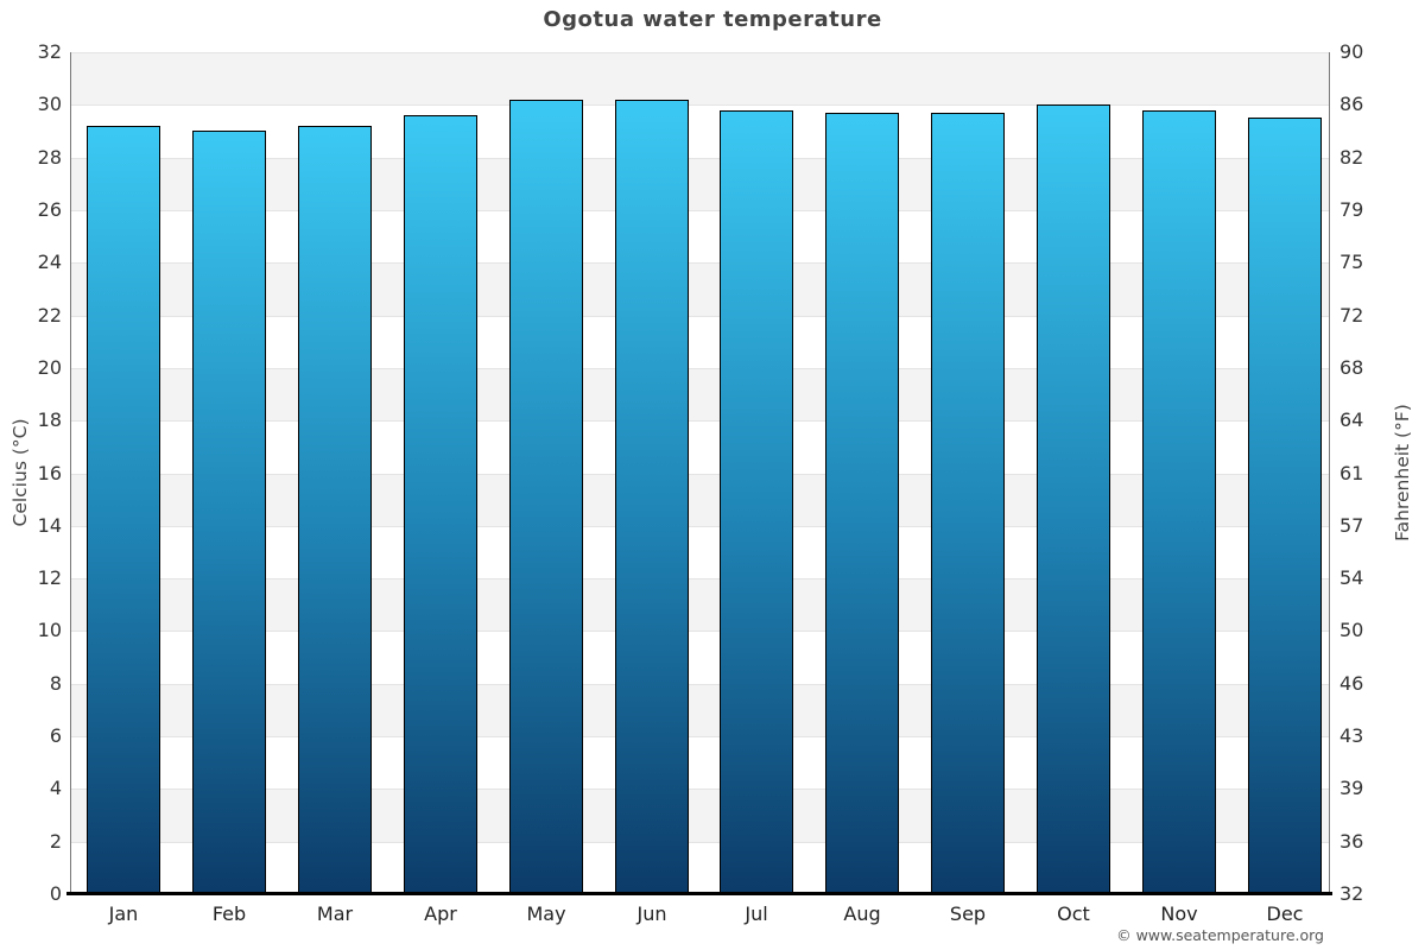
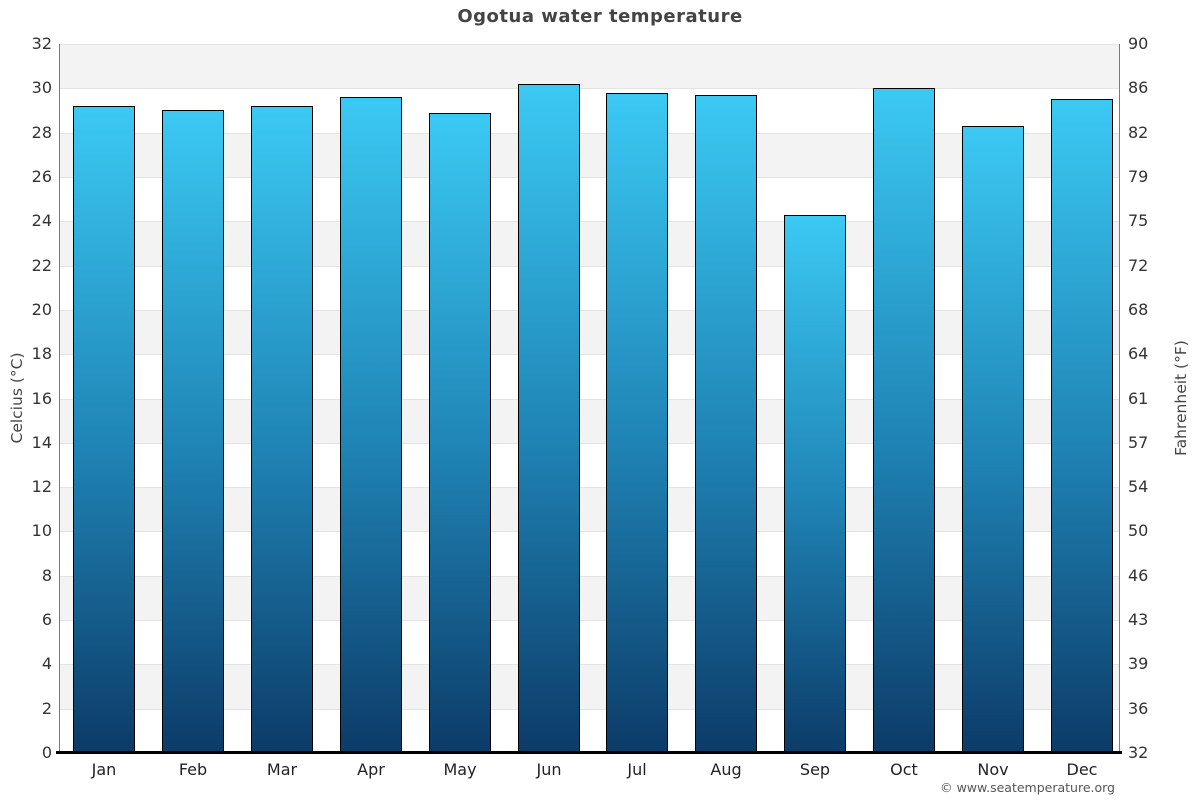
May: 30.2 -> 28.9
Sep: 29.7 -> 24.3
Nov: 29.8 -> 28.3
